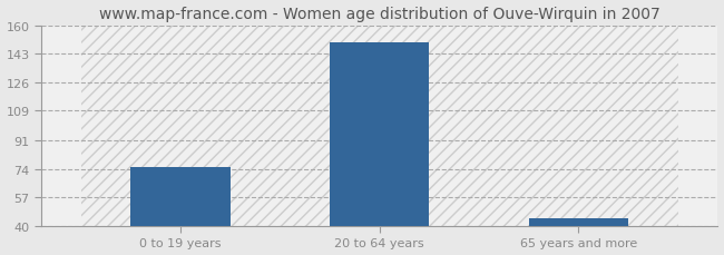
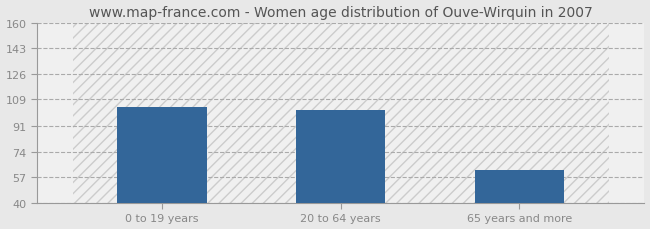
0 to 19 years: 75 -> 104
20 to 64 years: 150 -> 102
65 years and more: 45 -> 62
